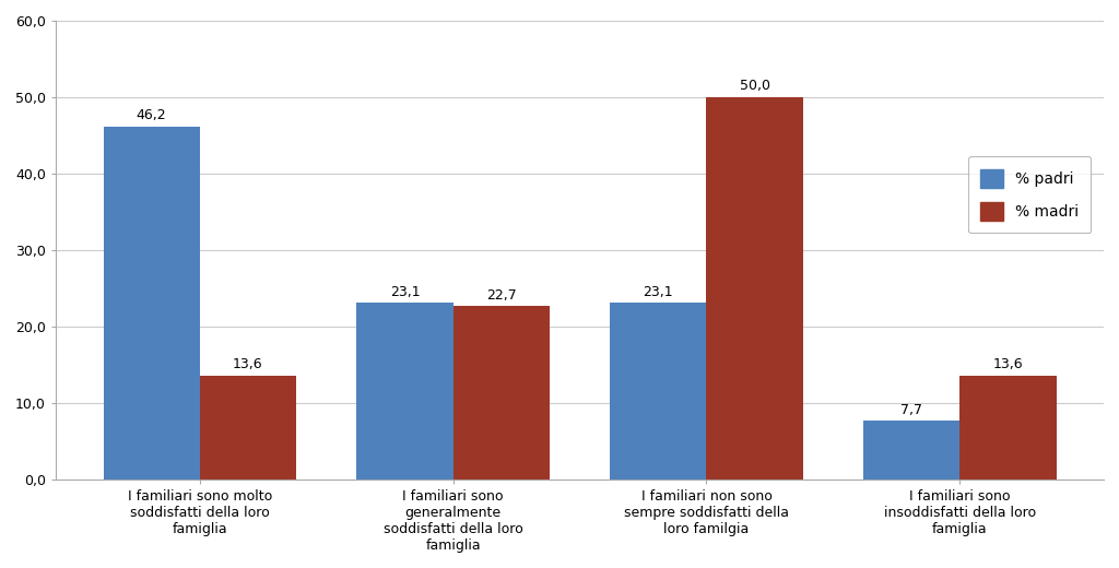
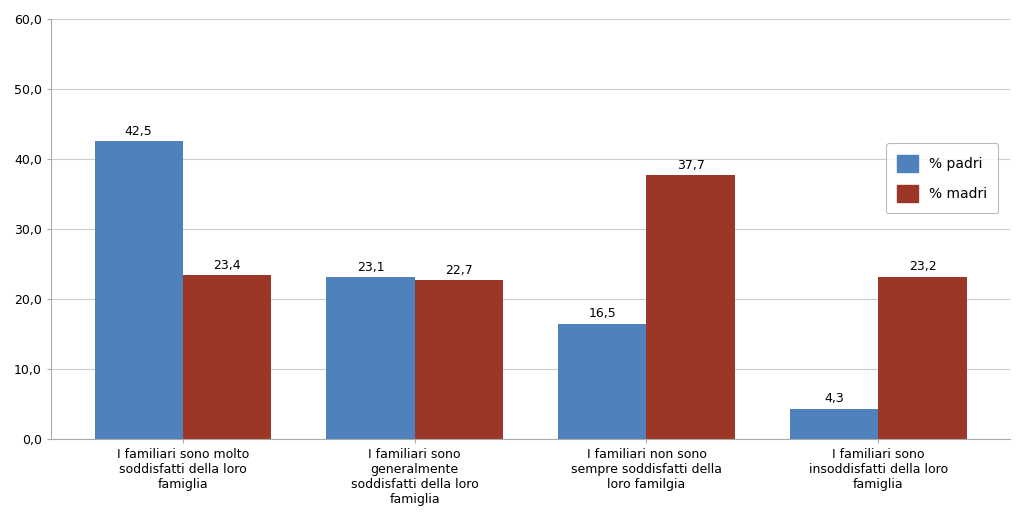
% padri/I familiari sono molto soddisfatti della loro famiglia: 46,2 -> 42,5
% madri/I familiari sono molto soddisfatti della loro famiglia: 13,6 -> 23,4
% padri/I familiari non sono sempre soddisfatti della loro familgia: 23,1 -> 16,5
% madri/I familiari non sono sempre soddisfatti della loro familgia: 50,0 -> 37,7
% padri/I familiari sono insoddisfatti della loro famiglia: 7,7 -> 4,3
% madri/I familiari sono insoddisfatti della loro famiglia: 13,6 -> 23,2
